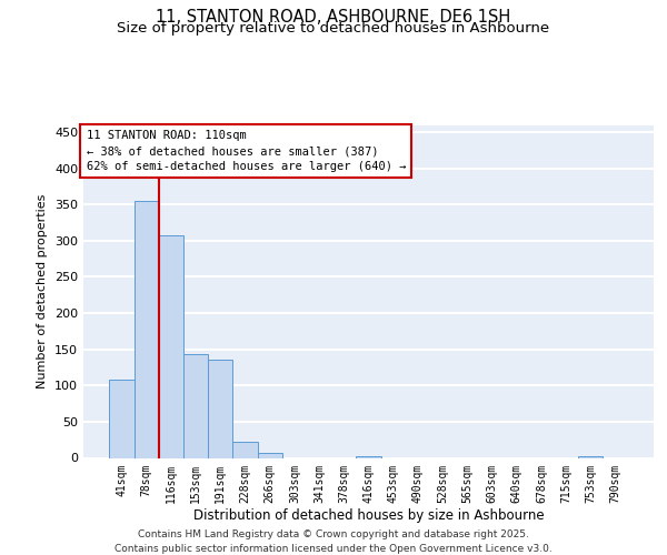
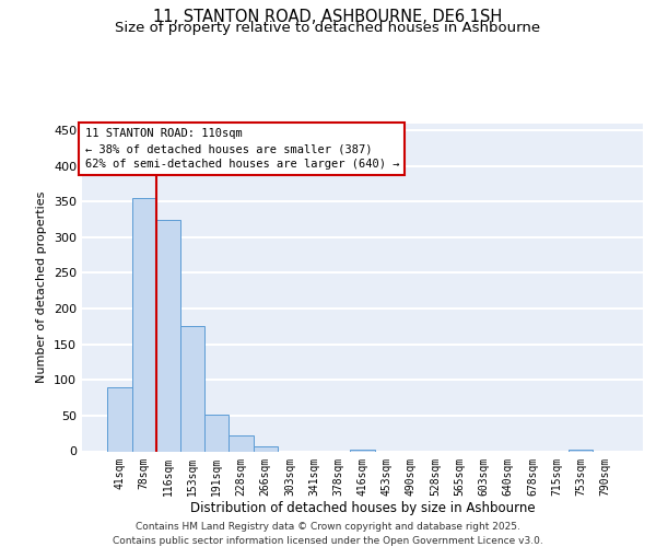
41sqm: 108 -> 90
116sqm: 308 -> 325
153sqm: 144 -> 175
191sqm: 136 -> 52
